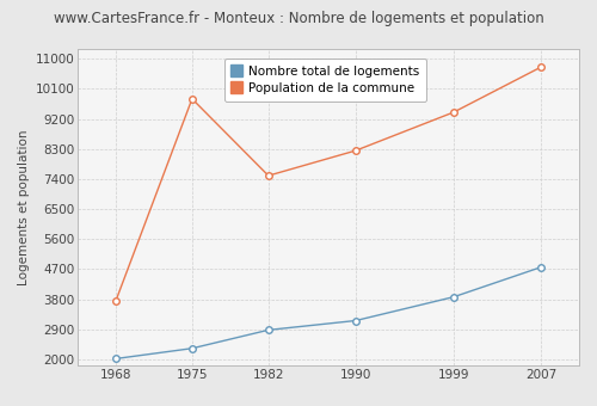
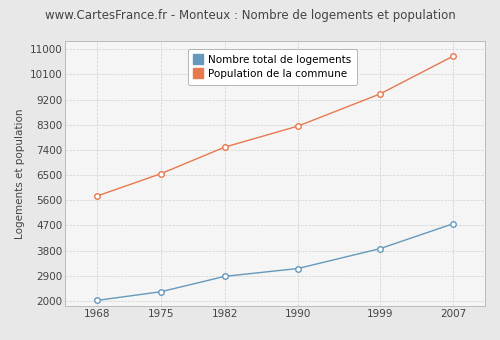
Population de la commune/1968: 3750 -> 5750
Population de la commune/1975: 9800 -> 6550
